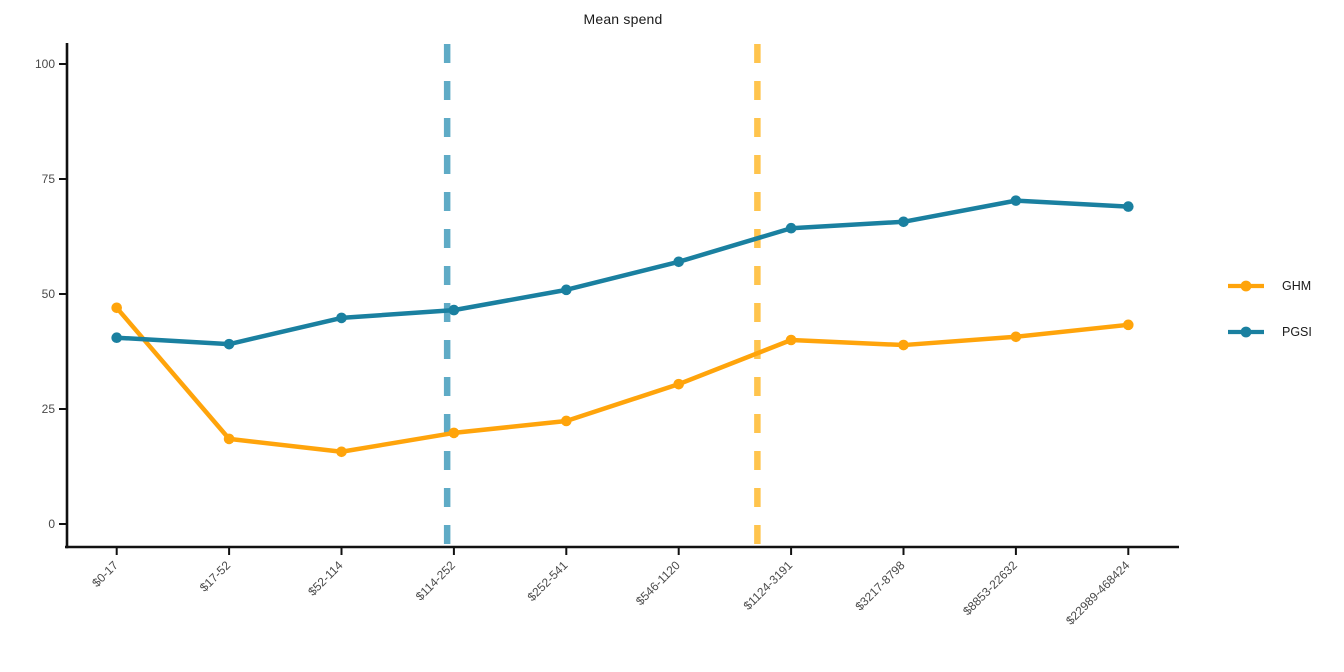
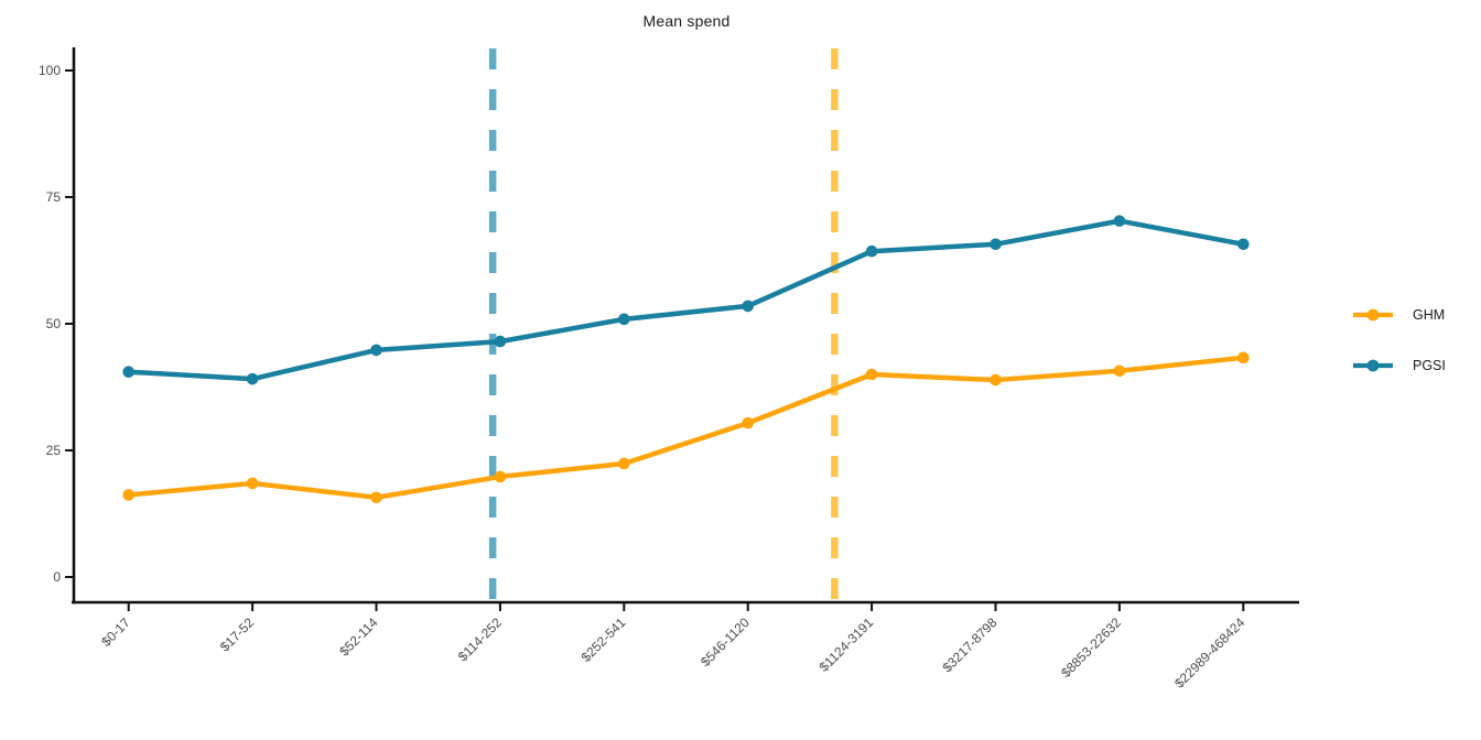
GHM/$0-17: 47 -> 16
PGSI/$546-1120: 57 -> 54
PGSI/$22989-468424: 69 -> 66
